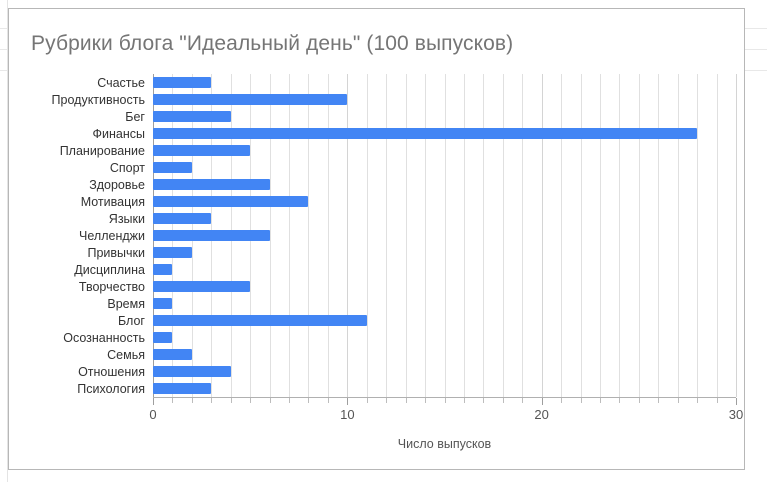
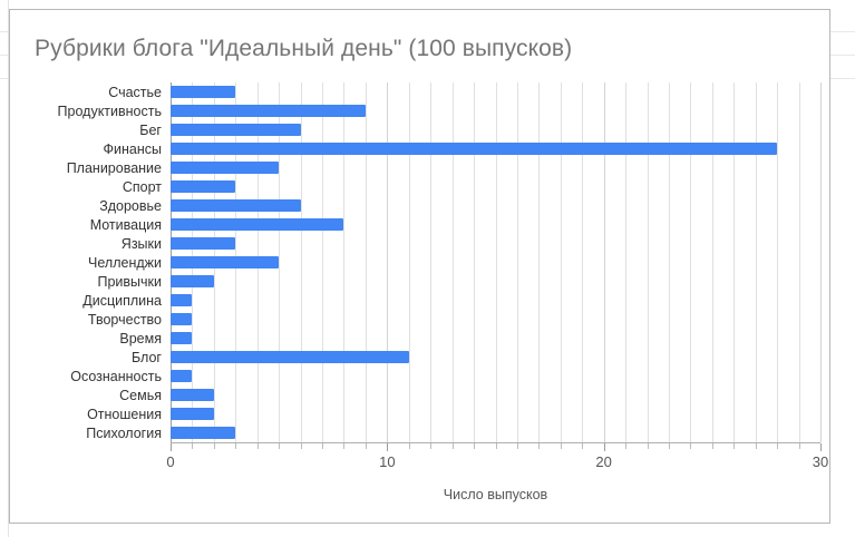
Продуктивность: 10 -> 9
Бег: 4 -> 6
Спорт: 2 -> 3
Челленджи: 6 -> 5
Творчество: 5 -> 1
Отношения: 4 -> 2
